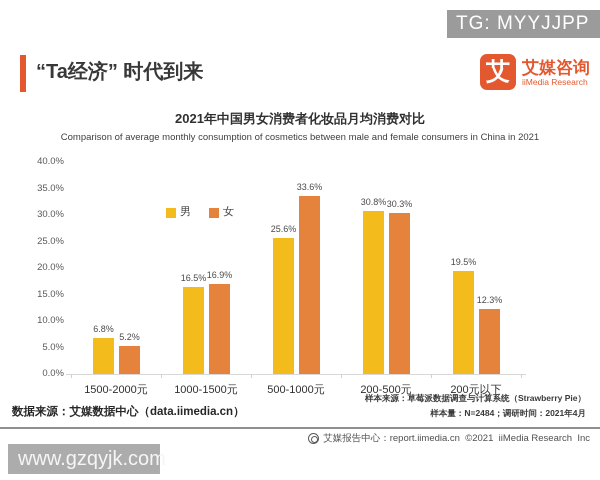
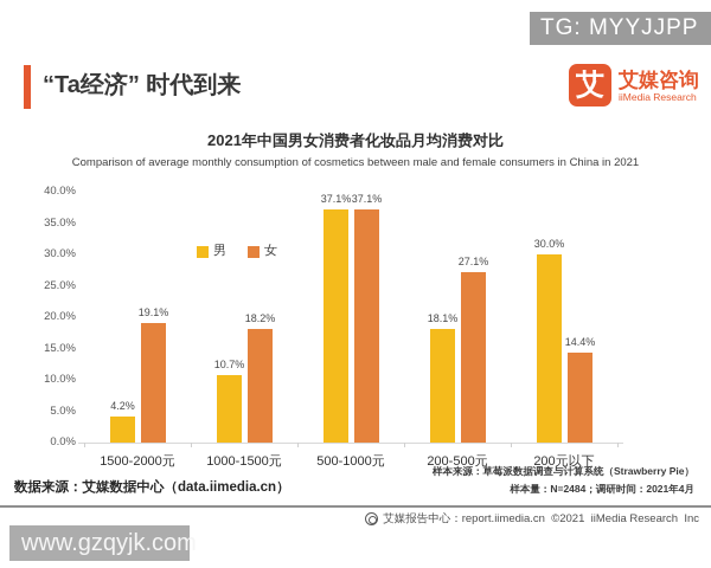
男/1500-2000元: 6.8% -> 4.2%
女/1500-2000元: 5.2% -> 19.1%
男/1000-1500元: 16.5% -> 10.7%
女/1000-1500元: 16.9% -> 18.2%
男/500-1000元: 25.6% -> 37.1%
女/500-1000元: 33.6% -> 37.1%
男/200-500元: 30.8% -> 18.1%
女/200-500元: 30.3% -> 27.1%
男/200元以下: 19.5% -> 30.0%
女/200元以下: 12.3% -> 14.4%
